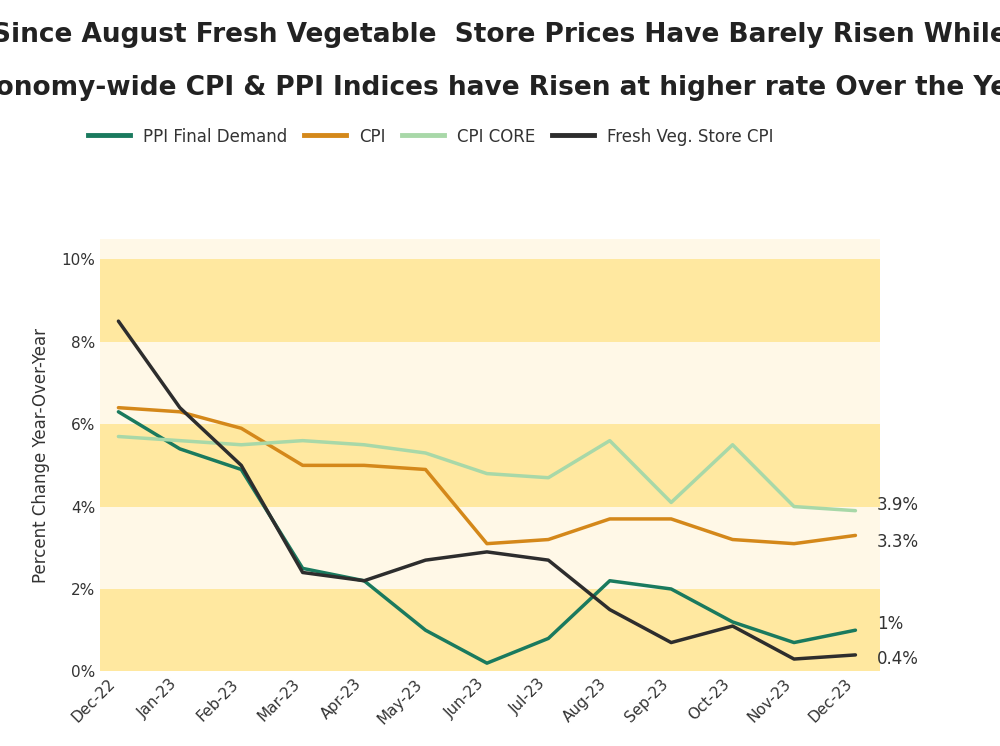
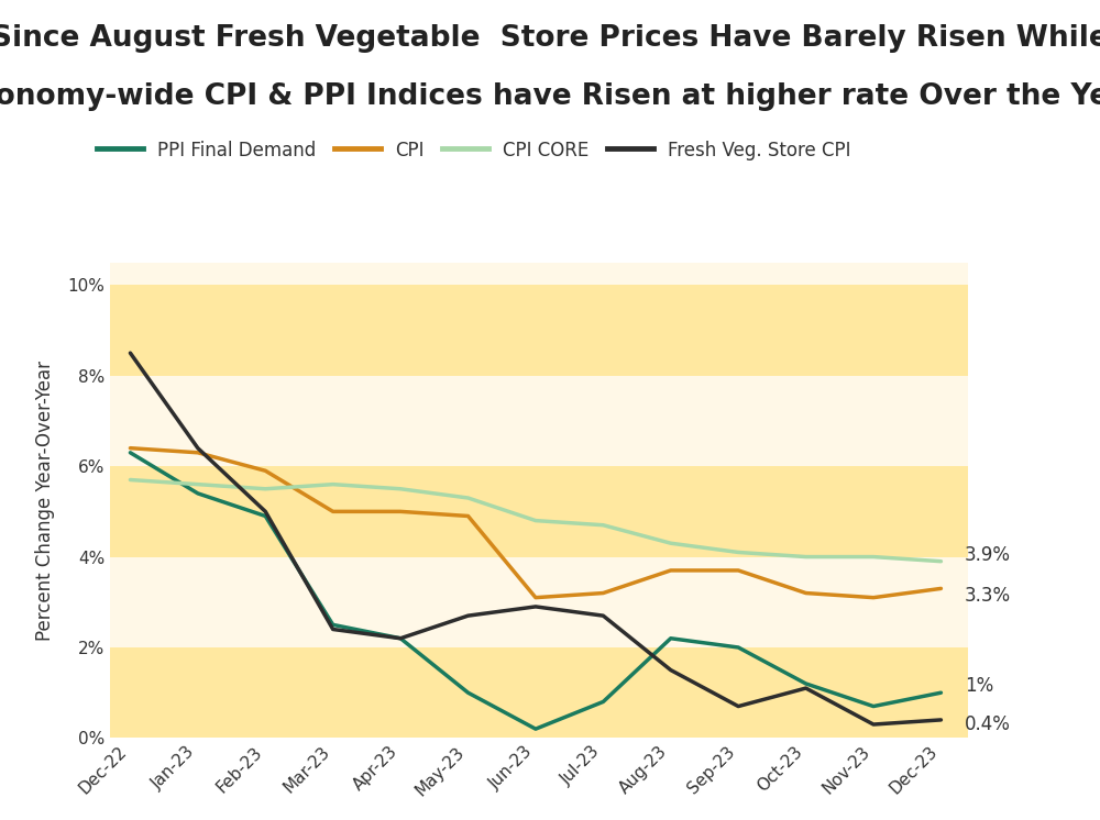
CPI CORE/Aug-23: 5.6% -> 4.3%
CPI CORE/Oct-23: 5.5% -> 4.0%
